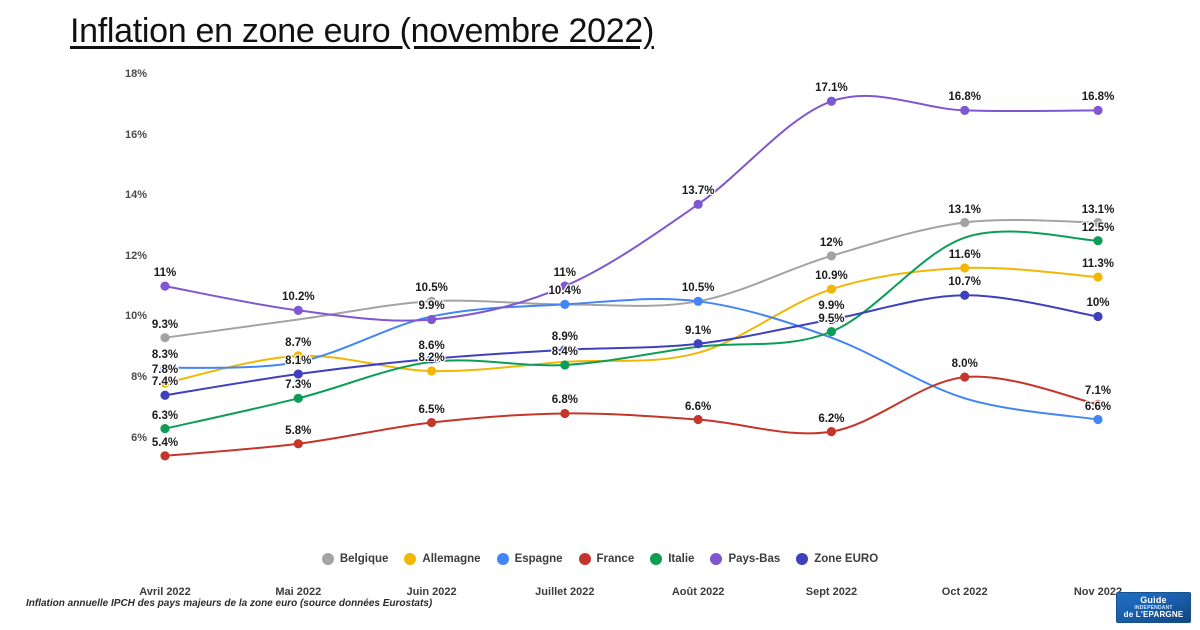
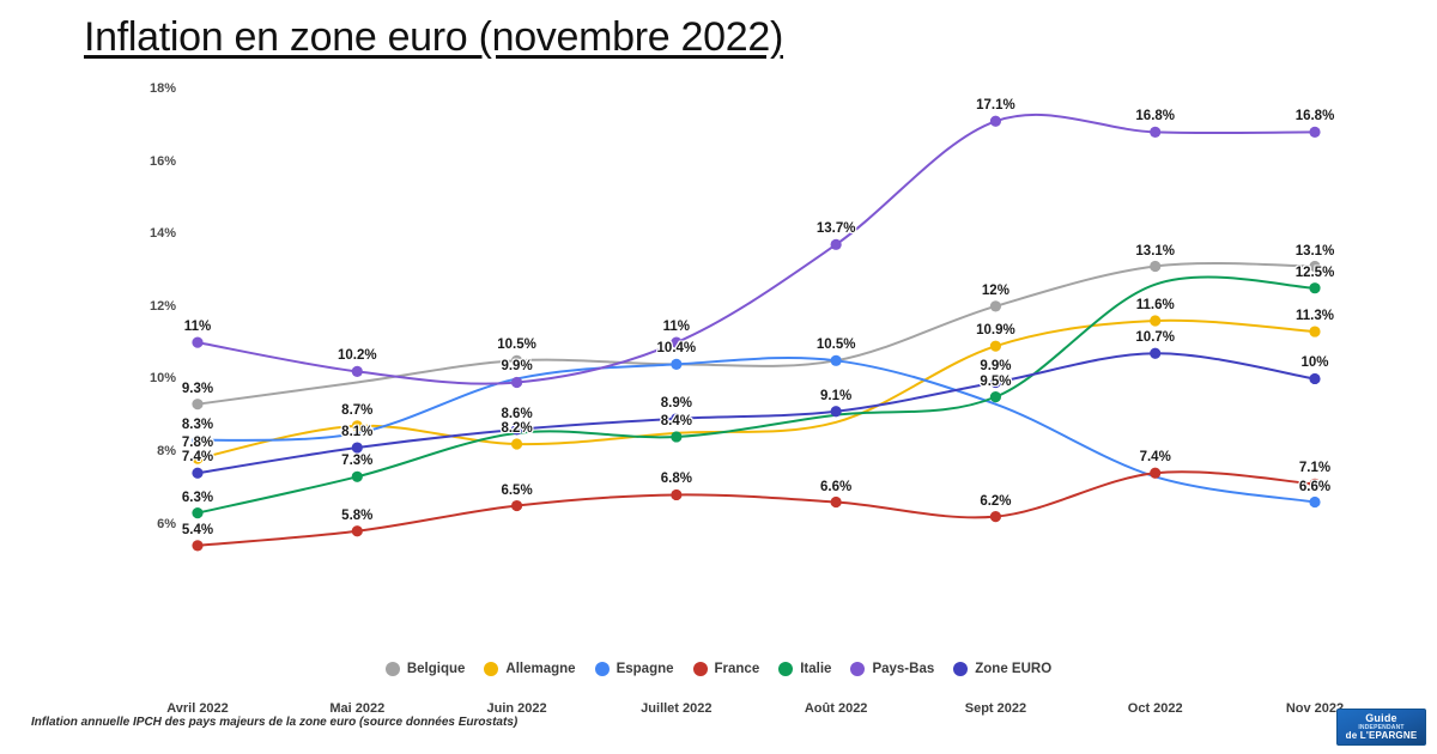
France/Oct 2022: 8.0% -> 7.4%
